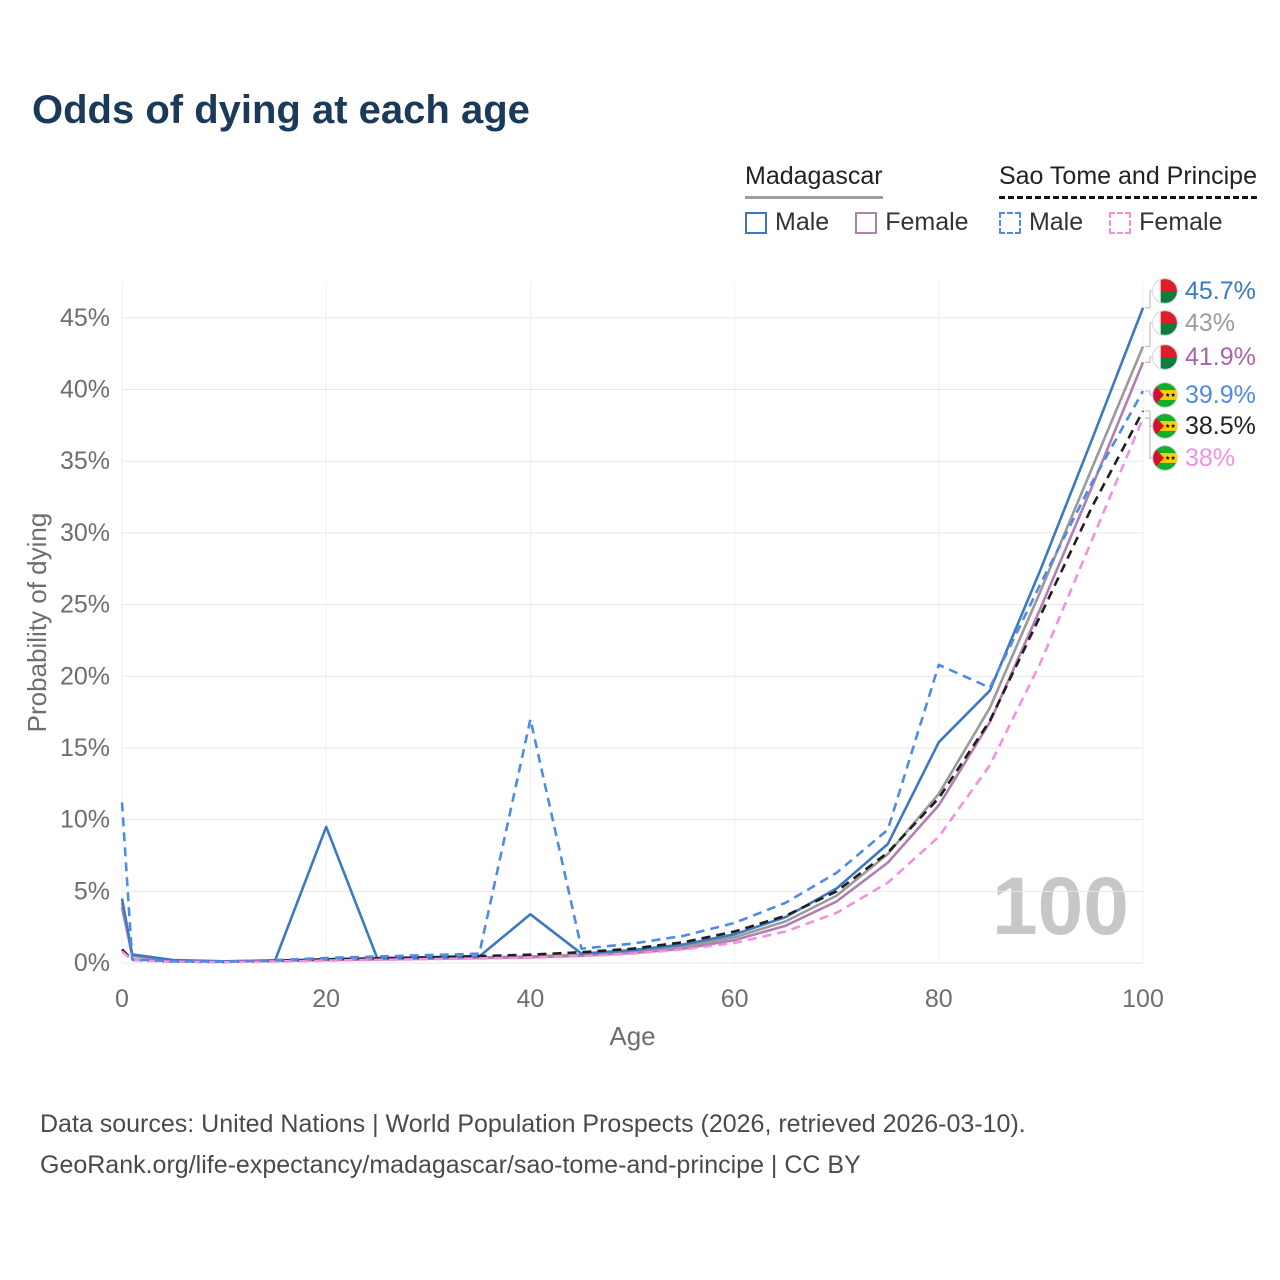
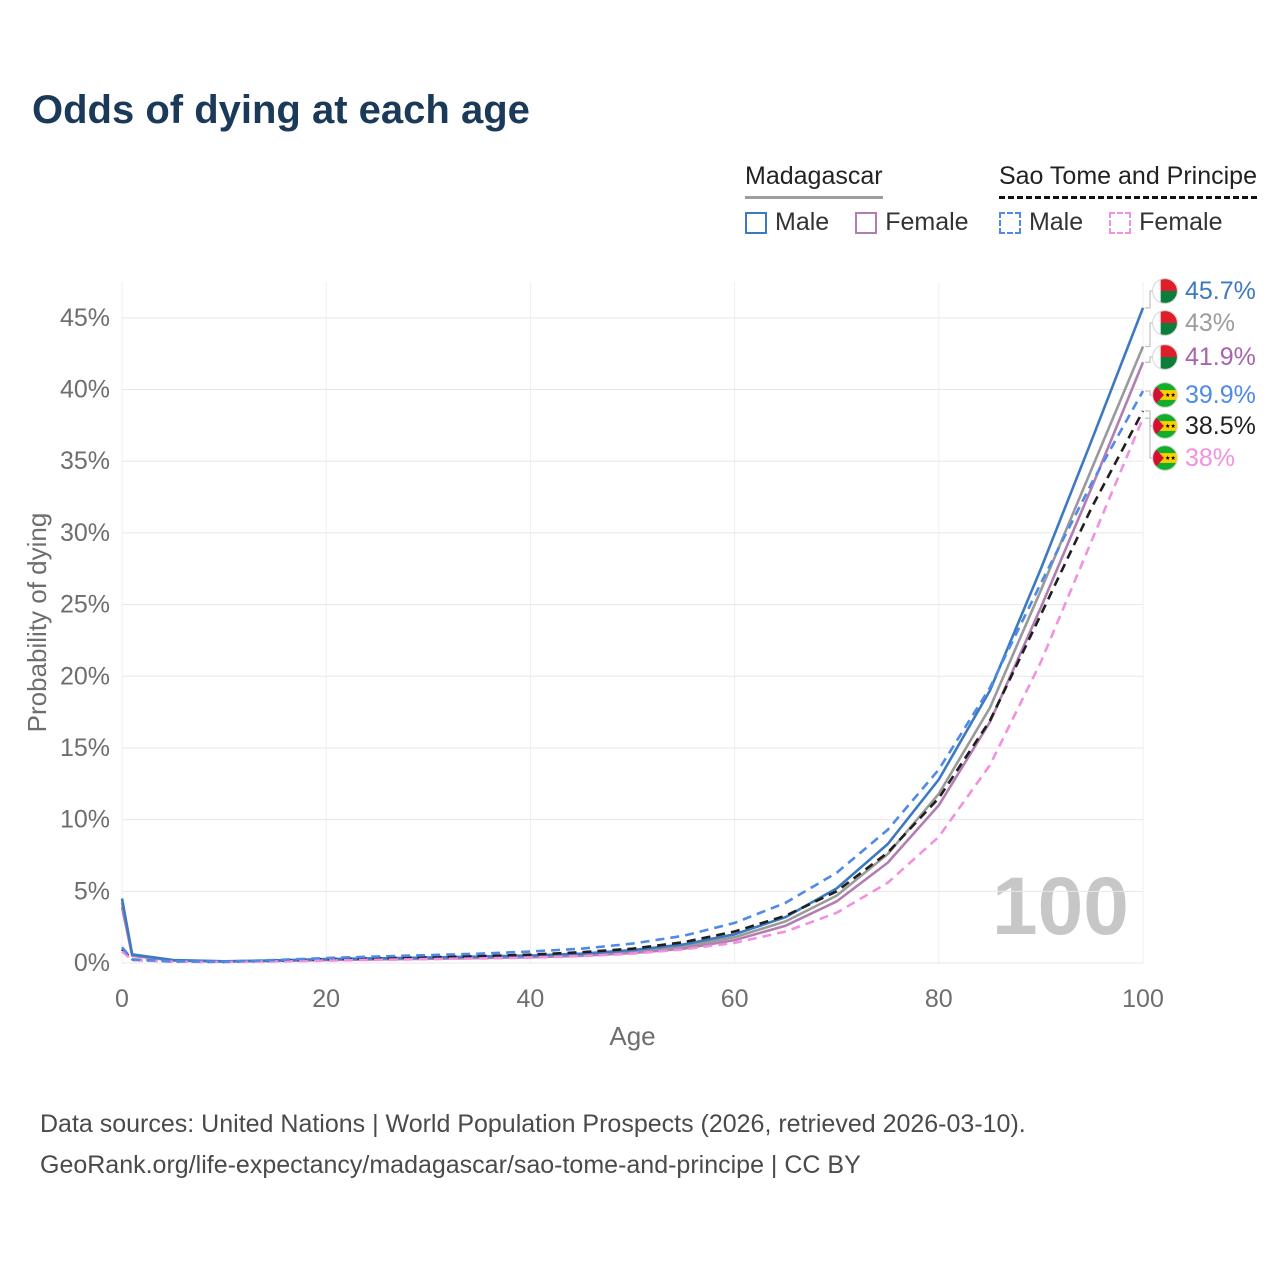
Sao Tome and Principe Male/0: 11.2% -> 1.1%
Madagascar Male/20: 9.5% -> 0.3%
Madagascar Male/40: 3.4% -> 0.5%
Sao Tome and Principe Male/40: 17.0% -> 0.8%
Madagascar Male/80: 15.4% -> 12.8%
Sao Tome and Principe Male/80: 20.8% -> 13.5%
